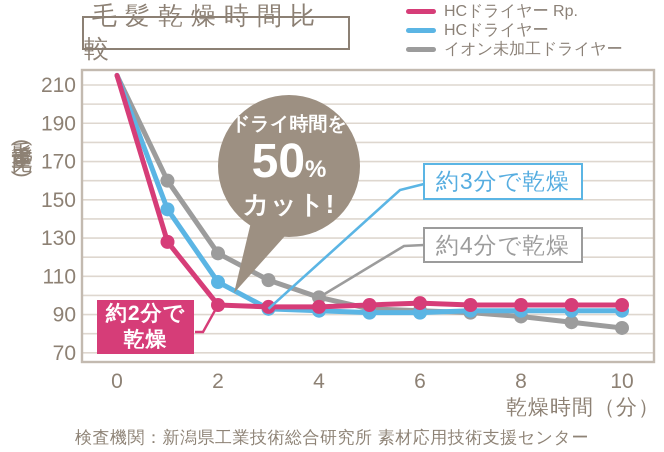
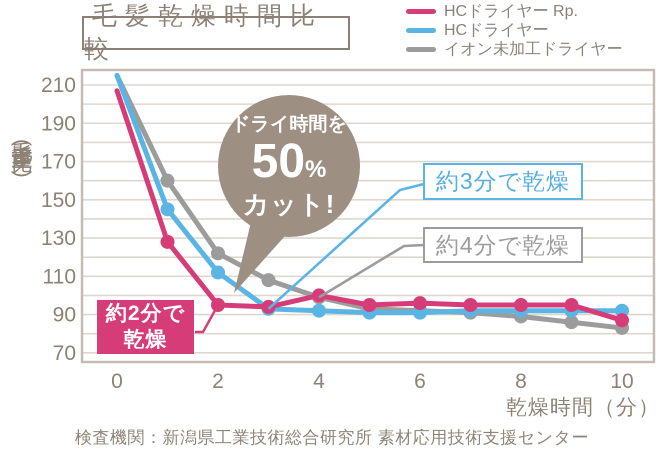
HCドライヤー Rp./0: 215 -> 207
HCドライヤー/2: 107 -> 112
HCドライヤー Rp./4: 94 -> 100
HCドライヤー Rp./10: 95 -> 87
